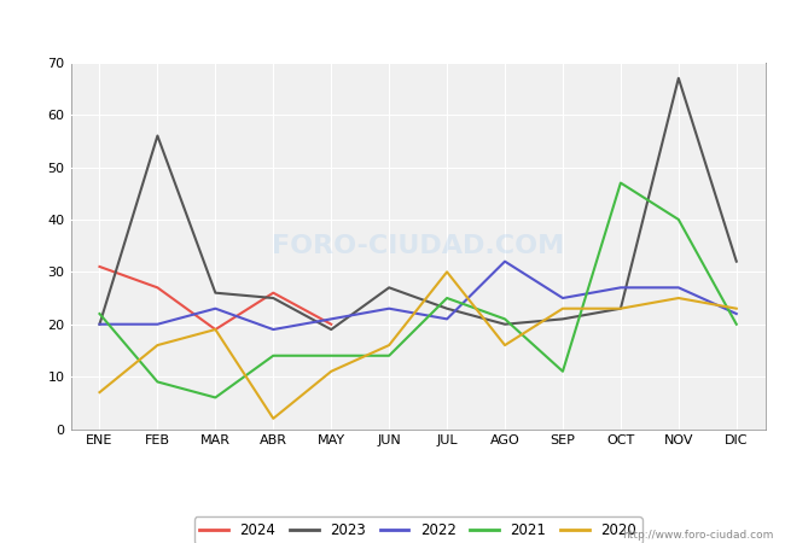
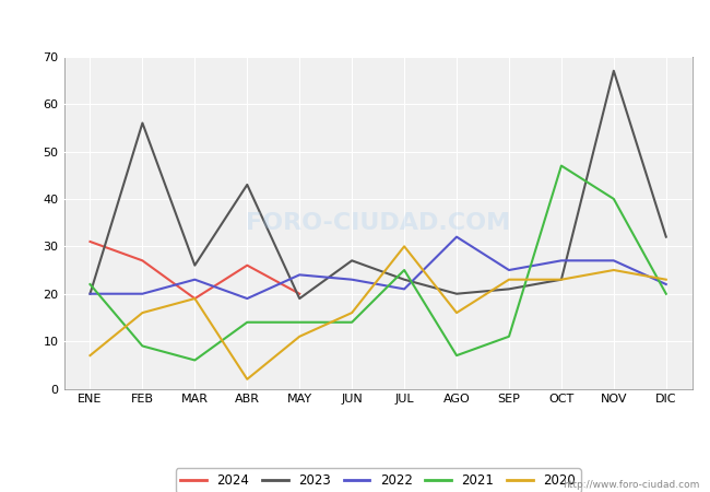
2023/ABR: 25 -> 43
2022/MAY: 21 -> 24
2021/AGO: 21 -> 7
